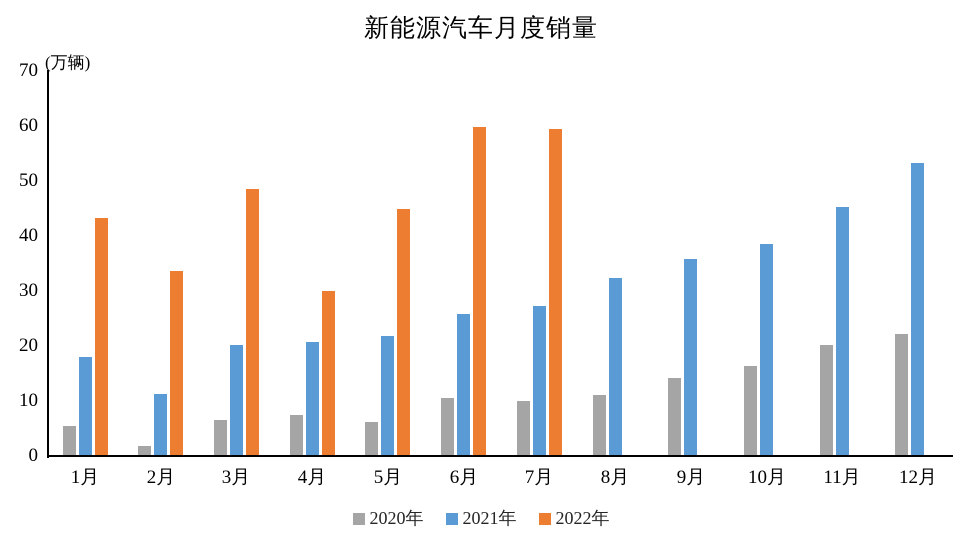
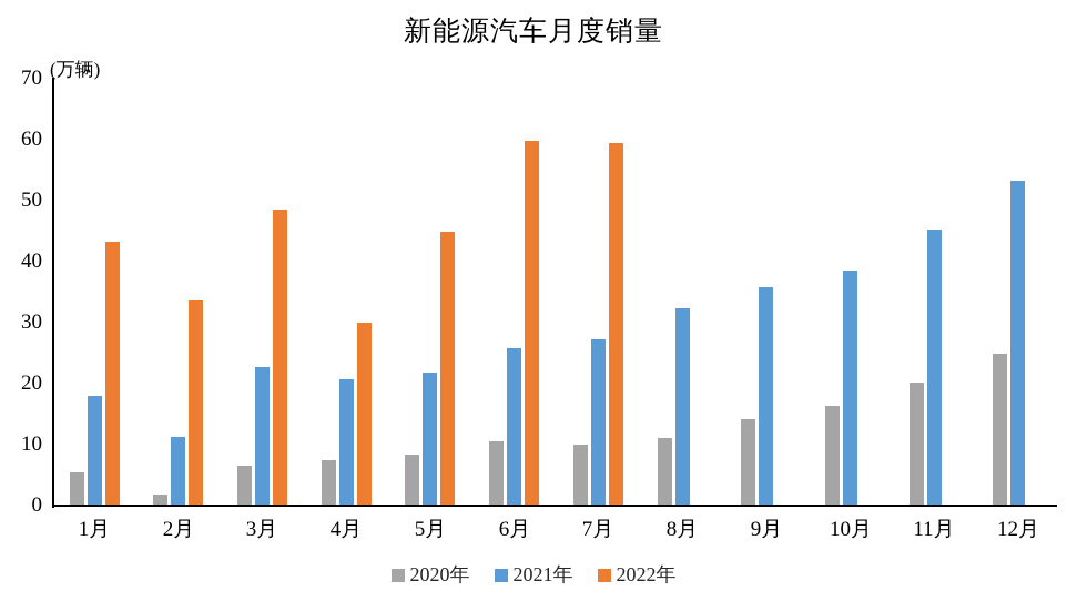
2021年/3月: 20 -> 23
2020年/5月: 6 -> 8
2020年/12月: 22 -> 25
